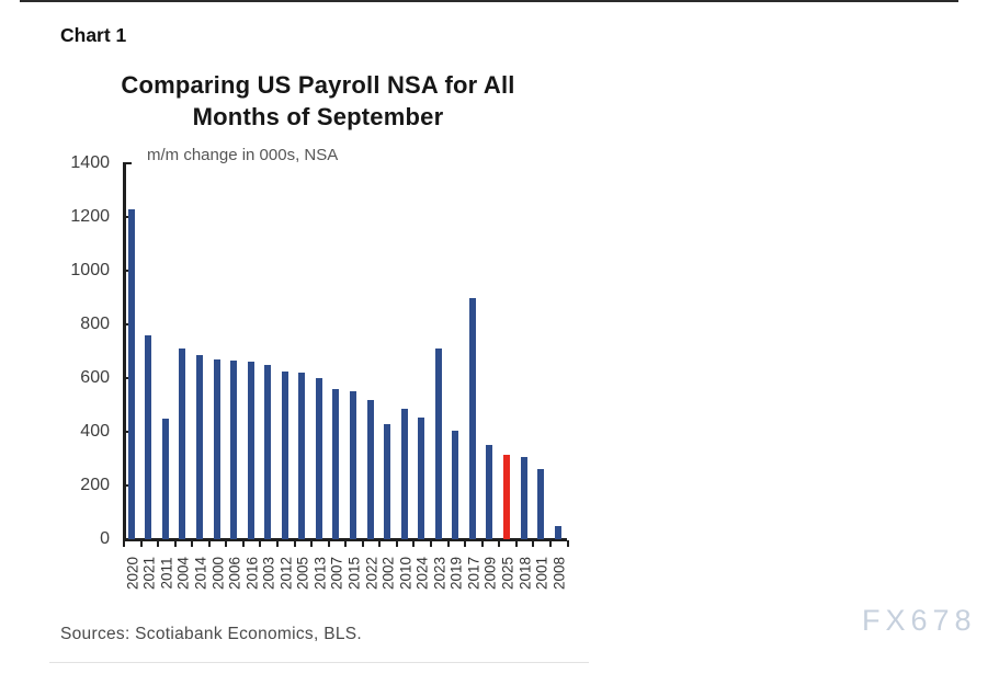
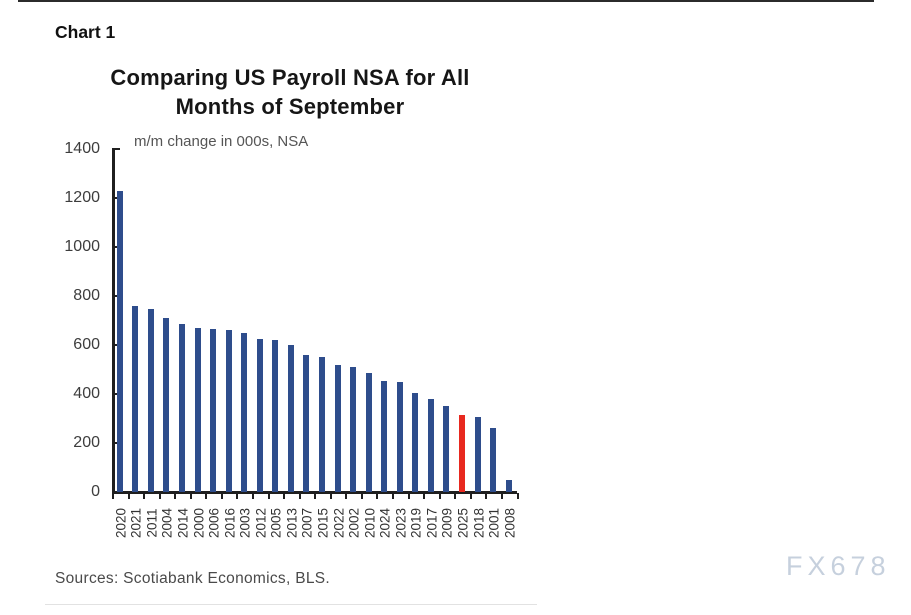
2011: 450 -> 740
2002: 430 -> 510
2023: 710 -> 450
2017: 900 -> 380
